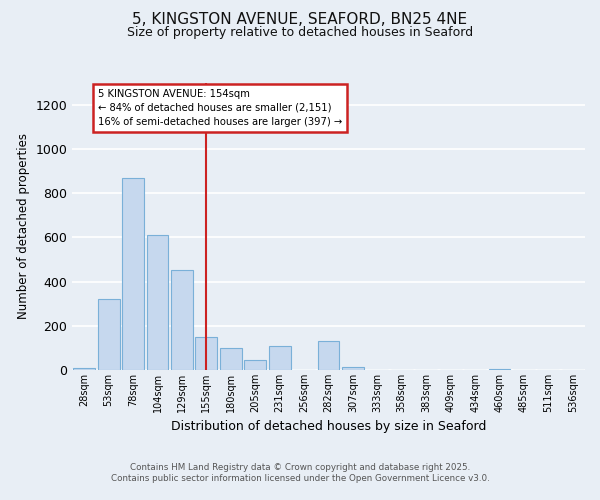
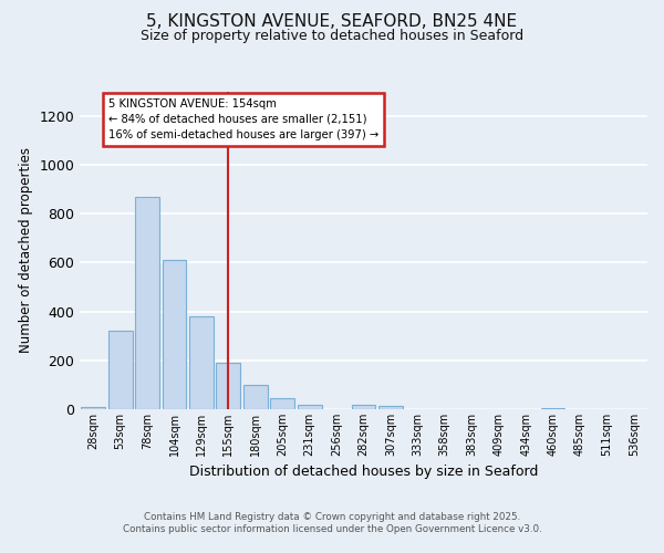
129sqm: 450 -> 380
155sqm: 150 -> 190
231sqm: 110 -> 20
282sqm: 130 -> 20
